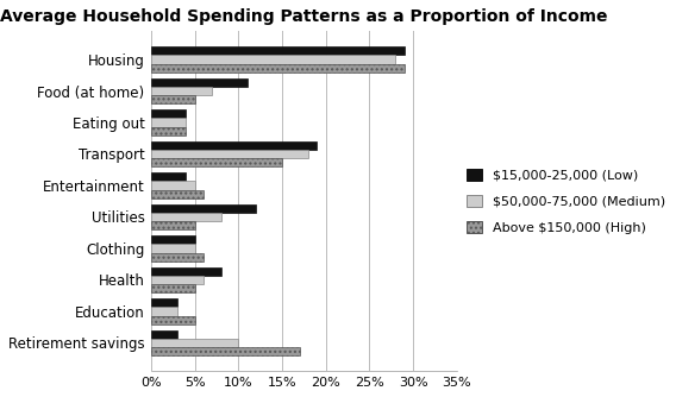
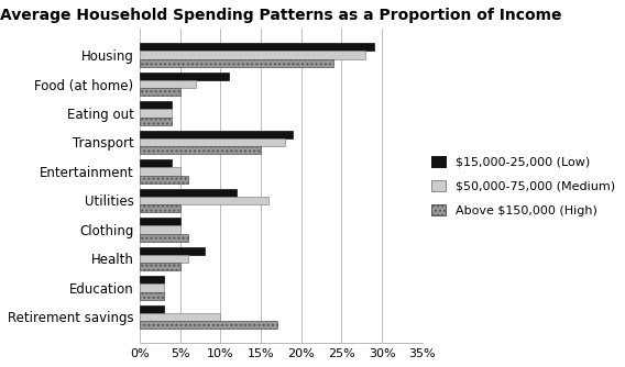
Above $150,000 (High)/Housing: 29% -> 24%
$50,000-75,000 (Medium)/Utilities: 8% -> 16%
Above $150,000 (High)/Education: 5% -> 3%
